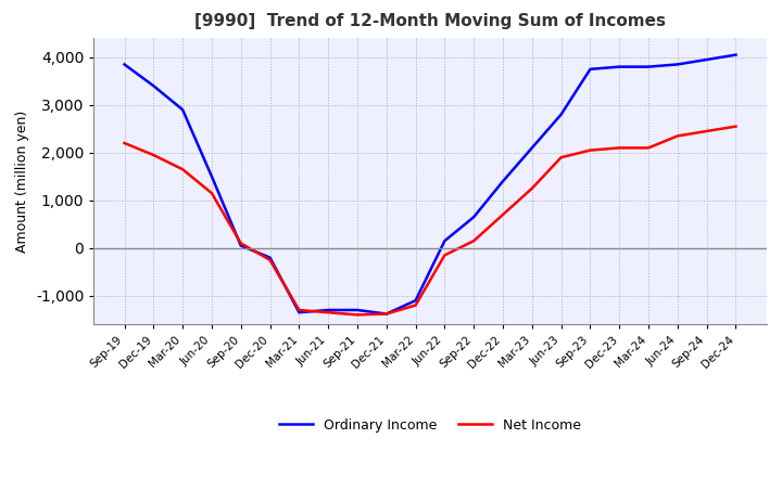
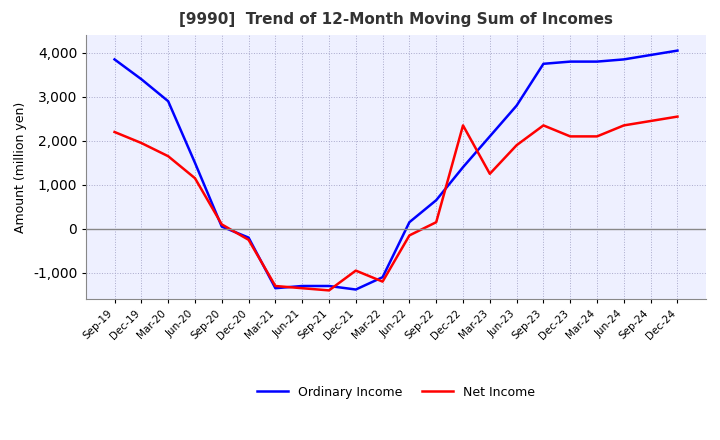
Net Income/Dec-21: -1,380 -> -950
Net Income/Dec-22: 700 -> 2,350
Net Income/Sep-23: 2,050 -> 2,350
